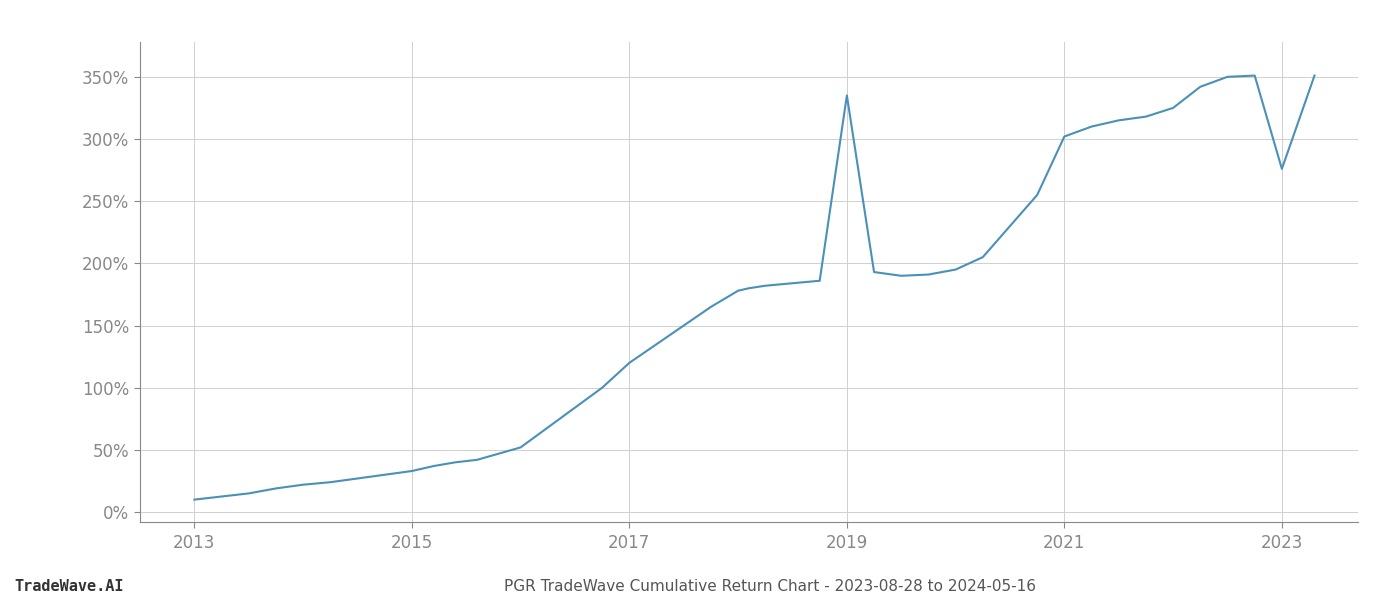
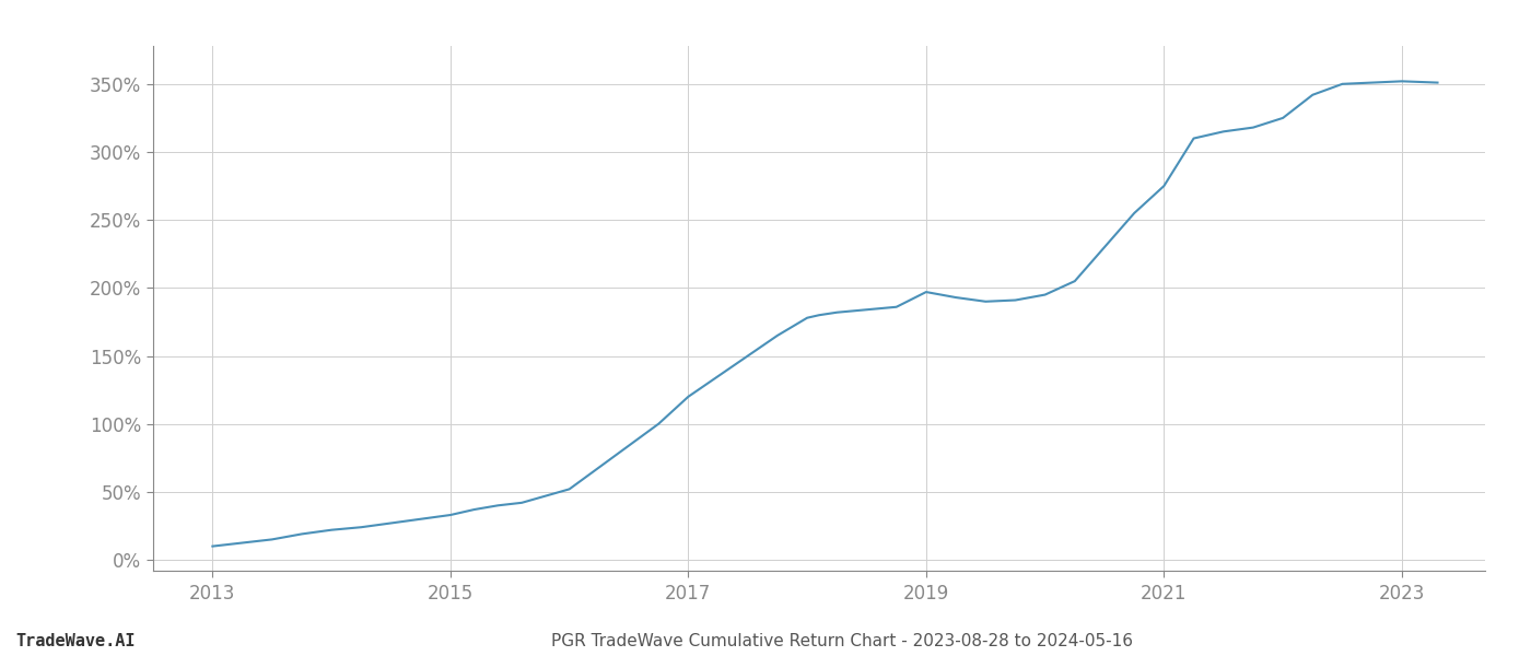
2019: 335% -> 197%
2021: 302% -> 275%
2023: 276% -> 352%
